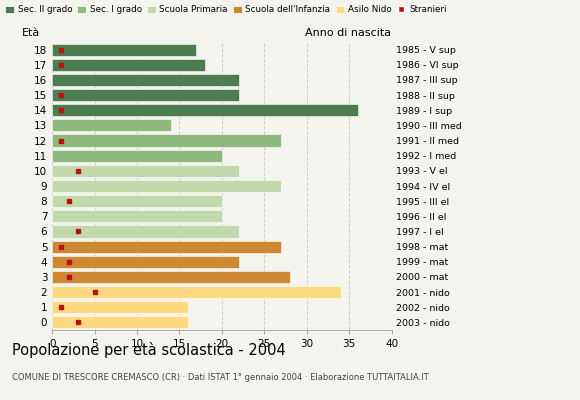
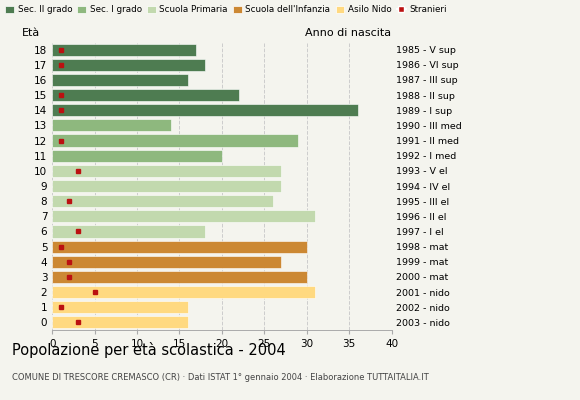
16: 22 -> 16
12: 27 -> 29
10: 22 -> 27
8: 20 -> 26
7: 20 -> 31
6: 22 -> 18
5: 27 -> 30
4: 22 -> 27
3: 28 -> 30
2: 34 -> 31
